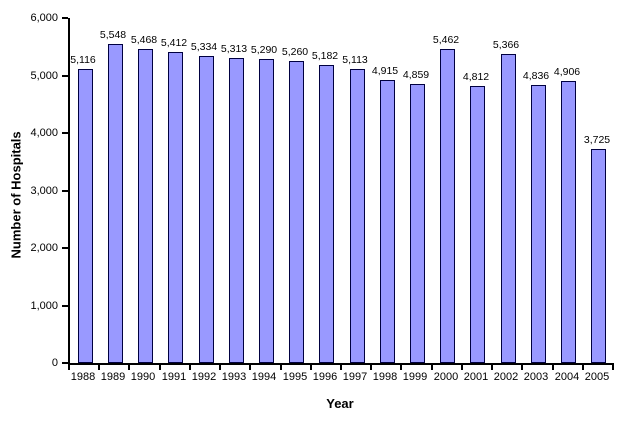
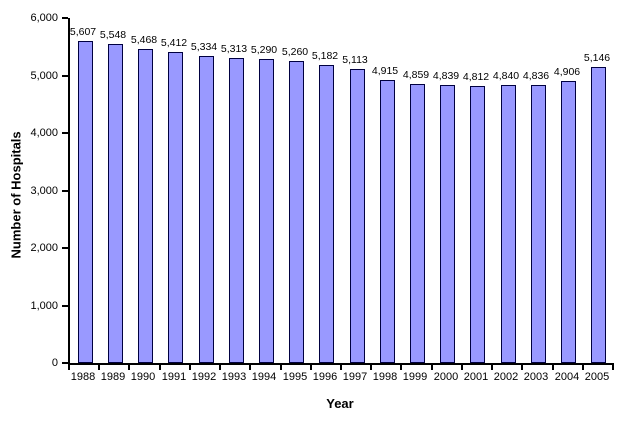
1988: 5,116 -> 5,607
2000: 5,462 -> 4,839
2002: 5,366 -> 4,840
2005: 3,725 -> 5,146
